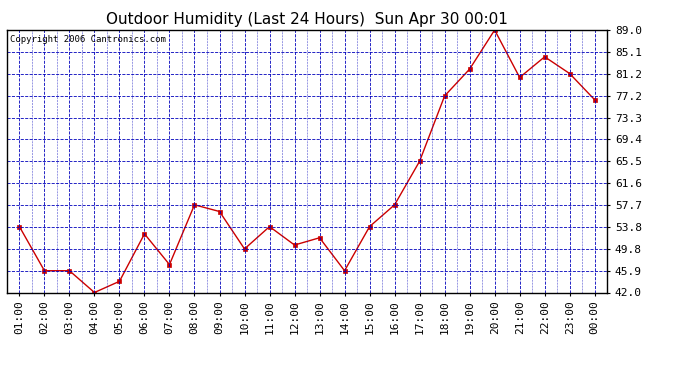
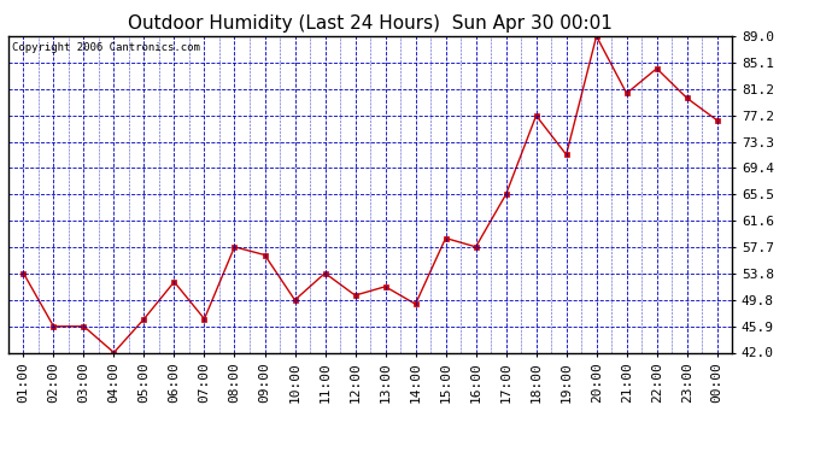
05:00: 44.0 -> 47.0
14:00: 45.9 -> 49.2
15:00: 53.8 -> 59.0
19:00: 82.0 -> 71.4
23:00: 81.2 -> 79.8
